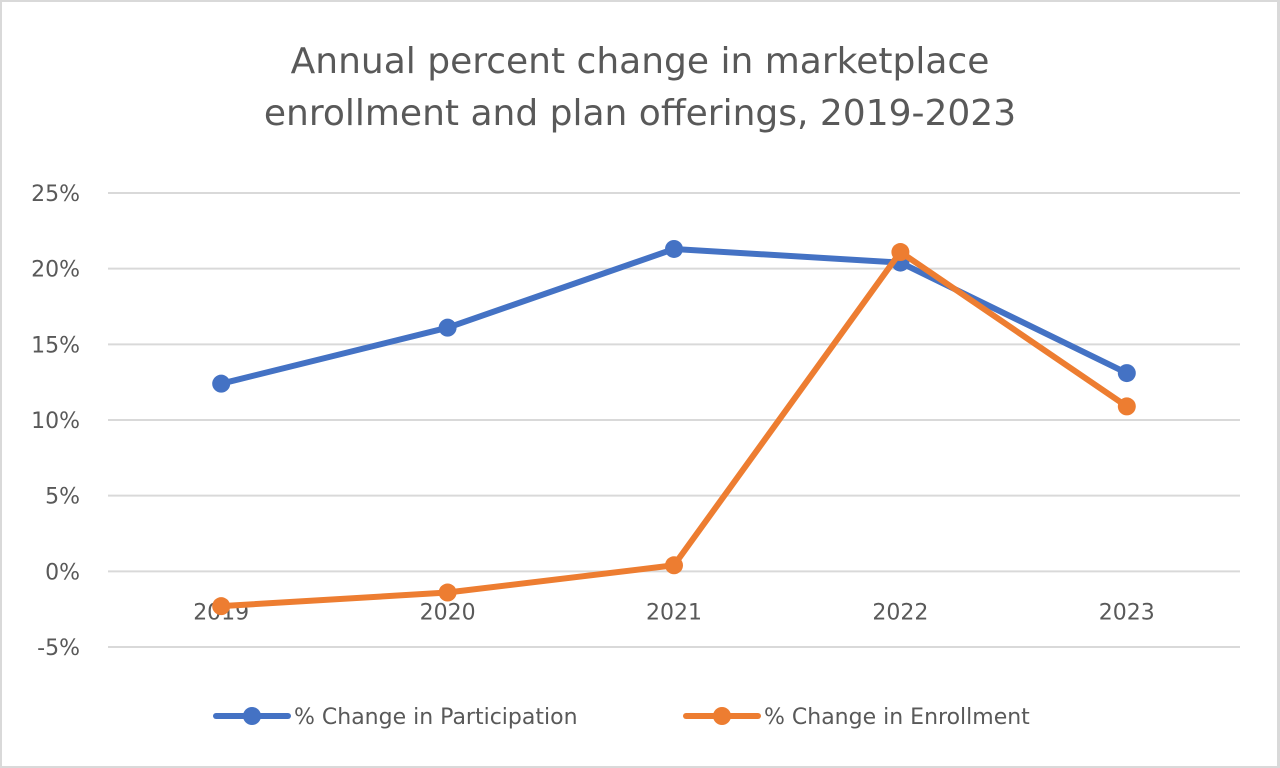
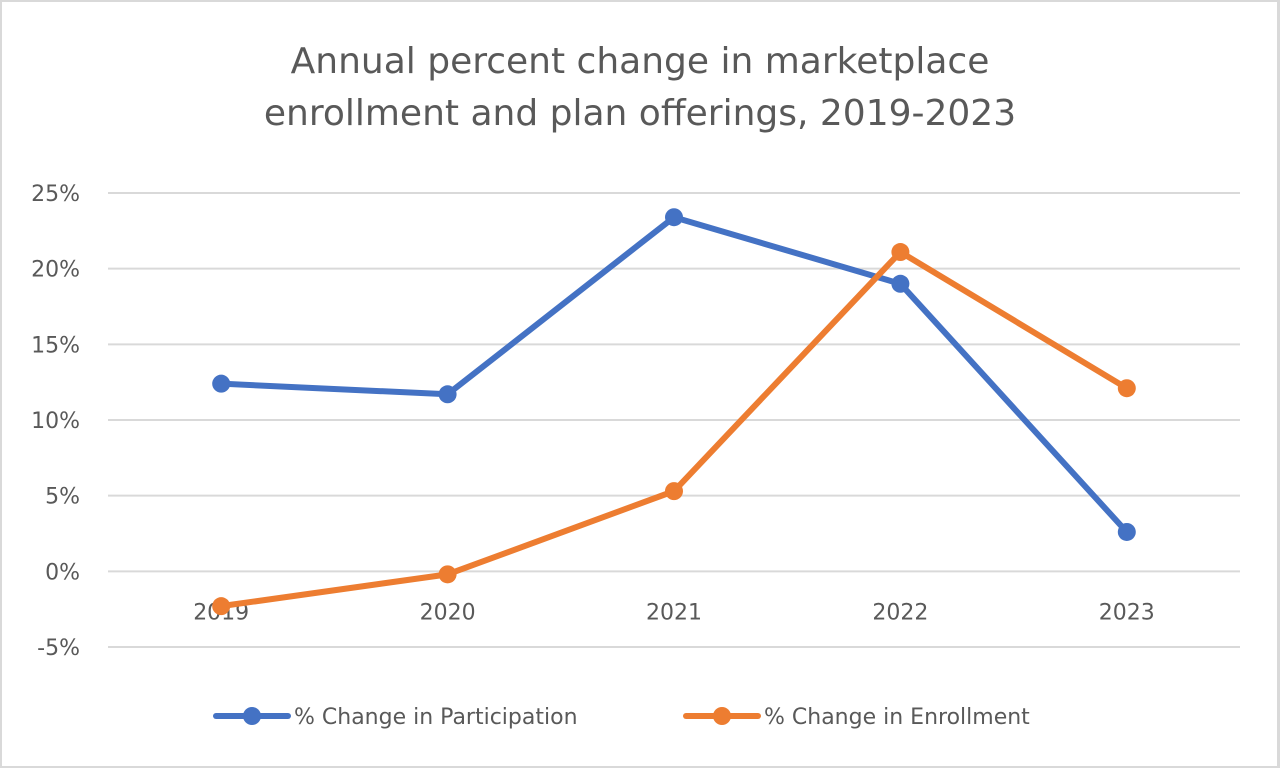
% Change in Participation/2020: 16.1% -> 11.7%
% Change in Enrollment/2020: -1.4% -> -0.2%
% Change in Participation/2021: 21.3% -> 23.4%
% Change in Enrollment/2021: 0.4% -> 5.3%
% Change in Participation/2022: 20.4% -> 19.0%
% Change in Participation/2023: 13.1% -> 2.6%
% Change in Enrollment/2023: 10.9% -> 12.1%
